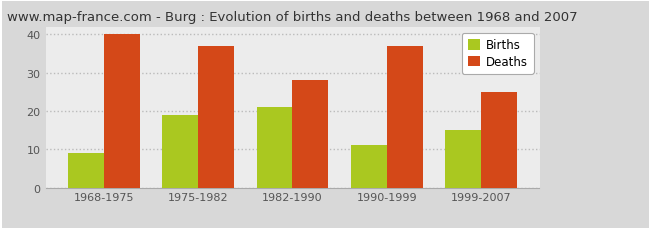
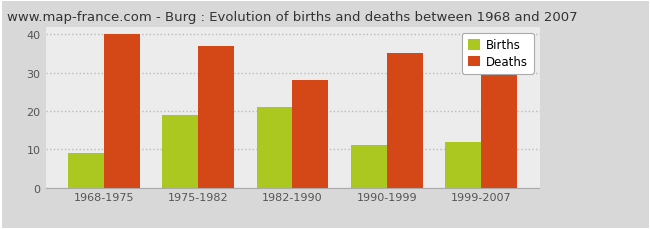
Deaths/1990-1999: 37 -> 35
Births/1999-2007: 15 -> 12
Deaths/1999-2007: 25 -> 30
